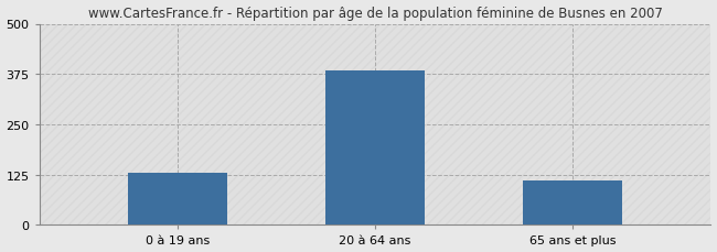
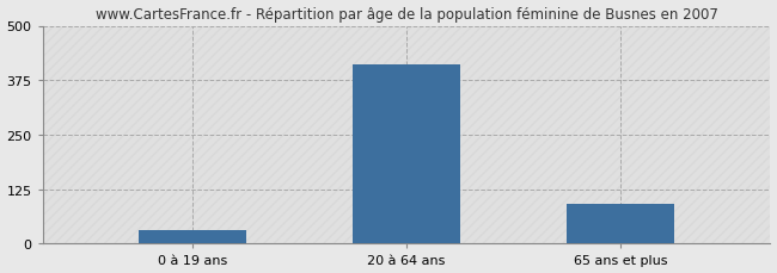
0 à 19 ans: 130 -> 30
20 à 64 ans: 385 -> 410
65 ans et plus: 110 -> 90
